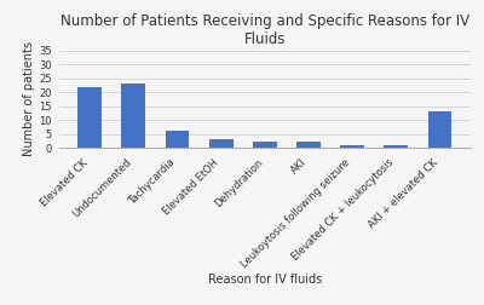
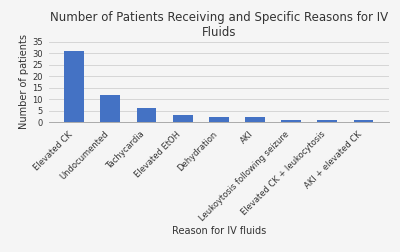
Elevated CK: 22 -> 31
Undocumented: 23 -> 12
AKI + elevated CK: 13 -> 1
